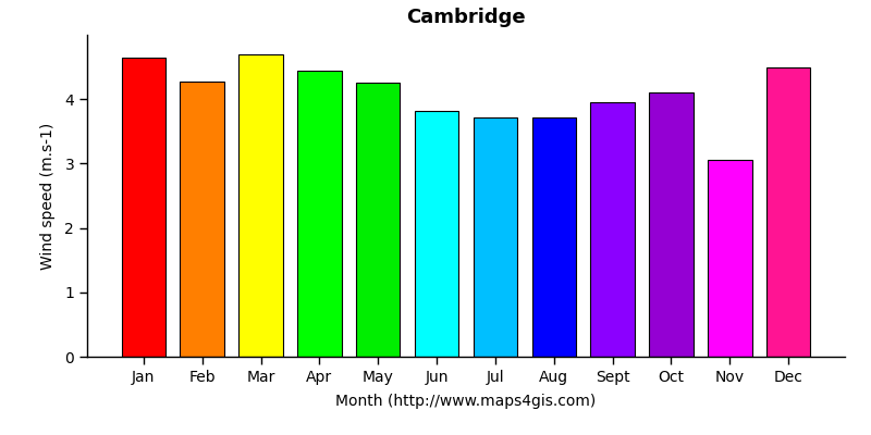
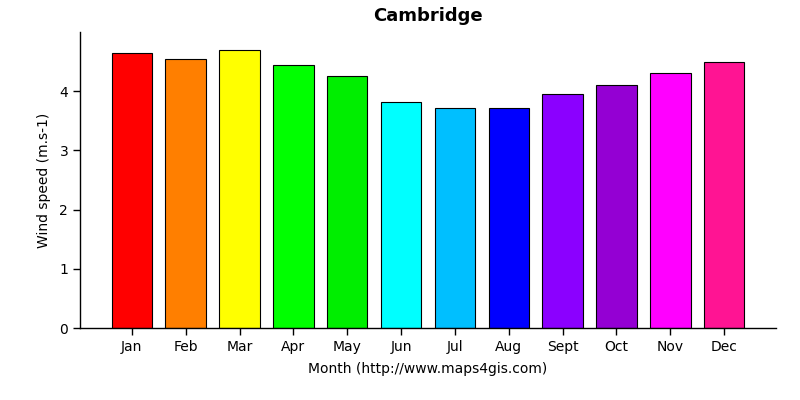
Feb: 4.28 -> 4.55
Nov: 3.06 -> 4.30
